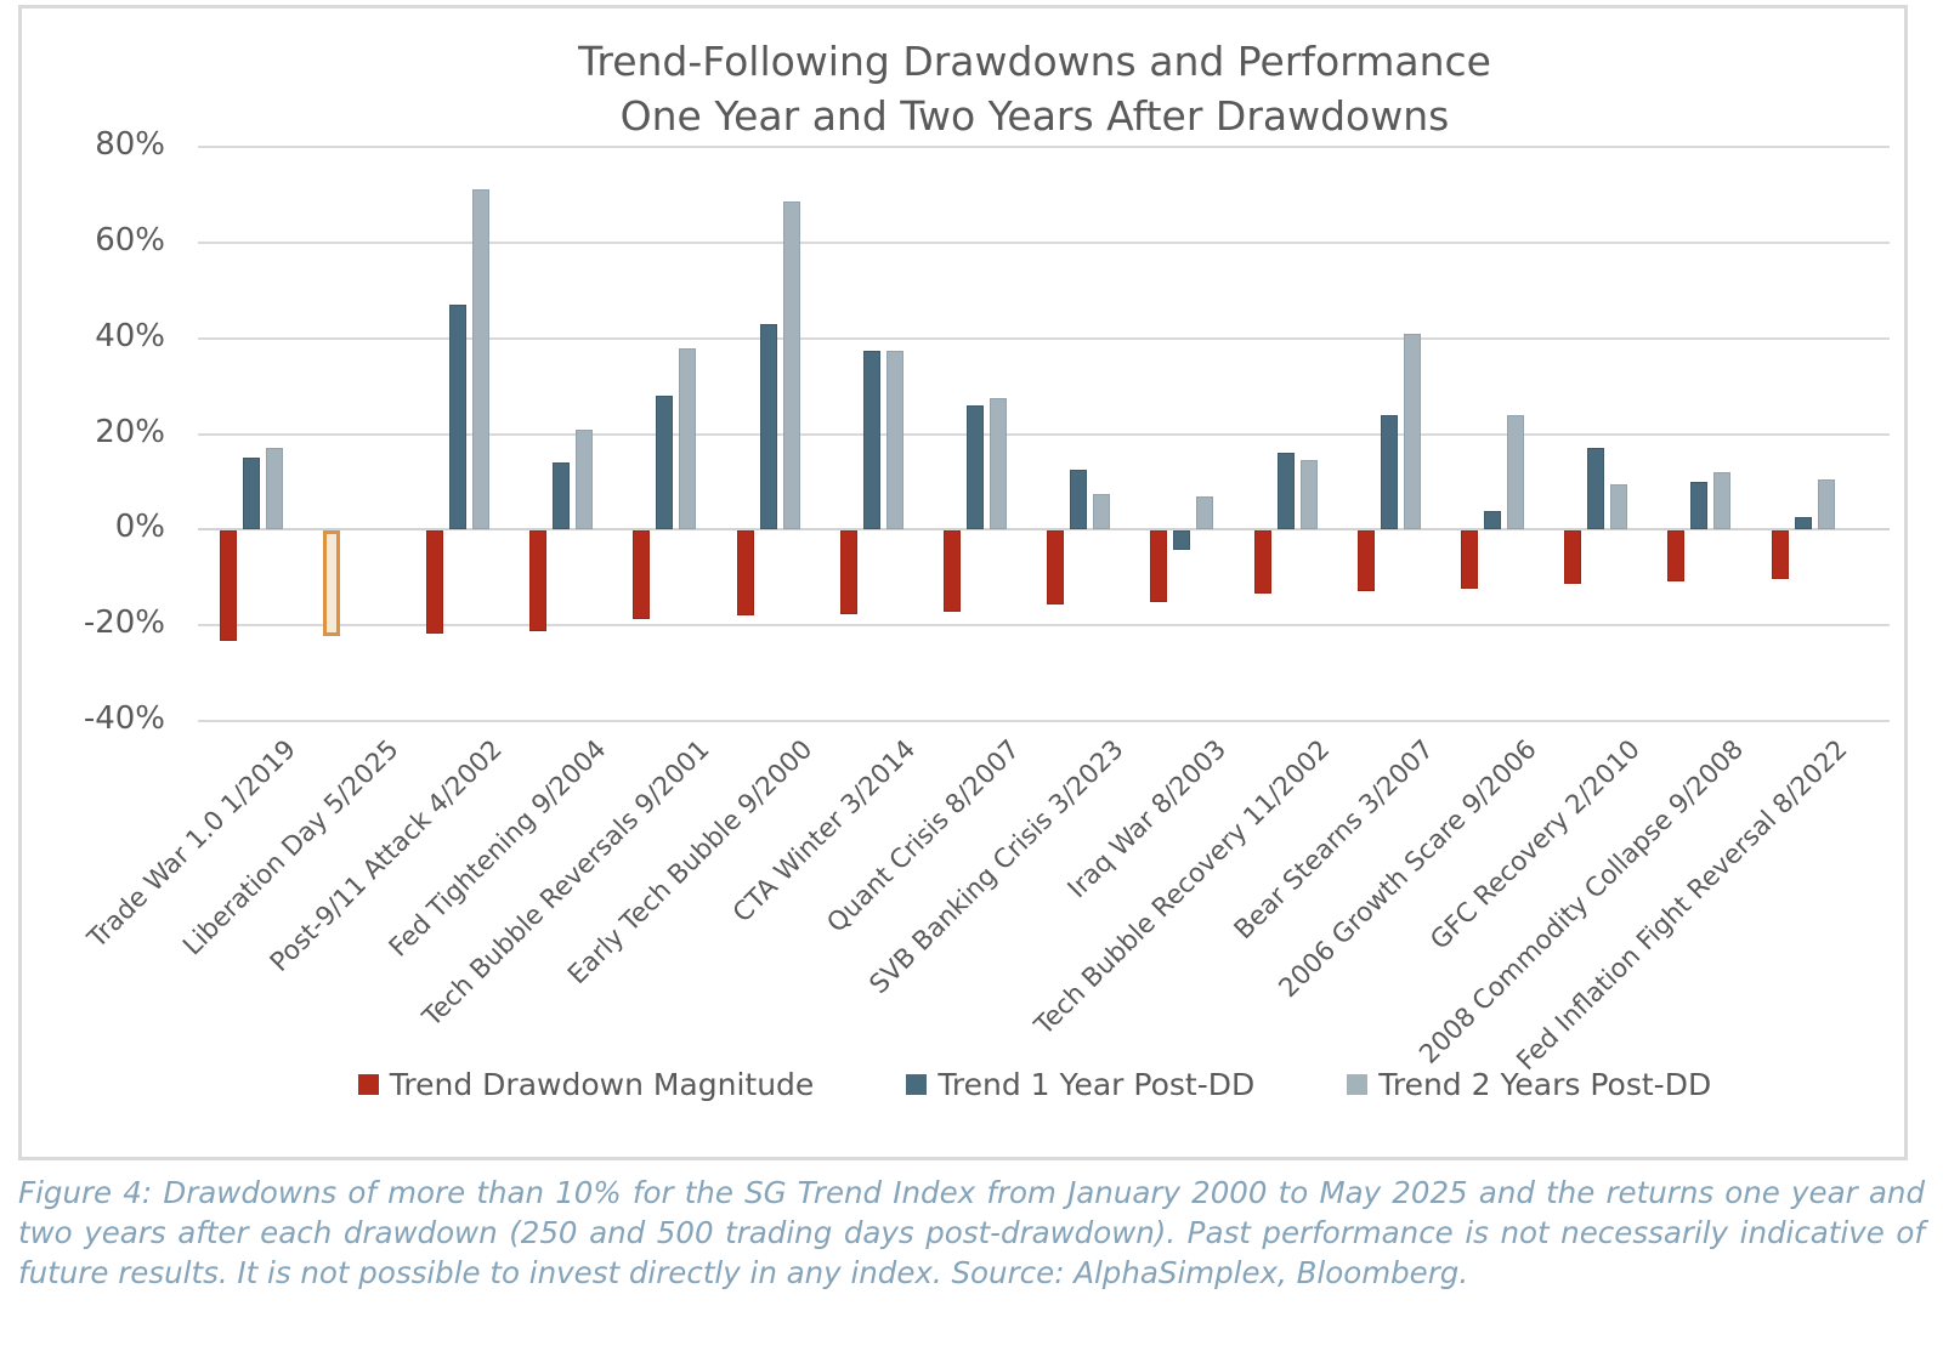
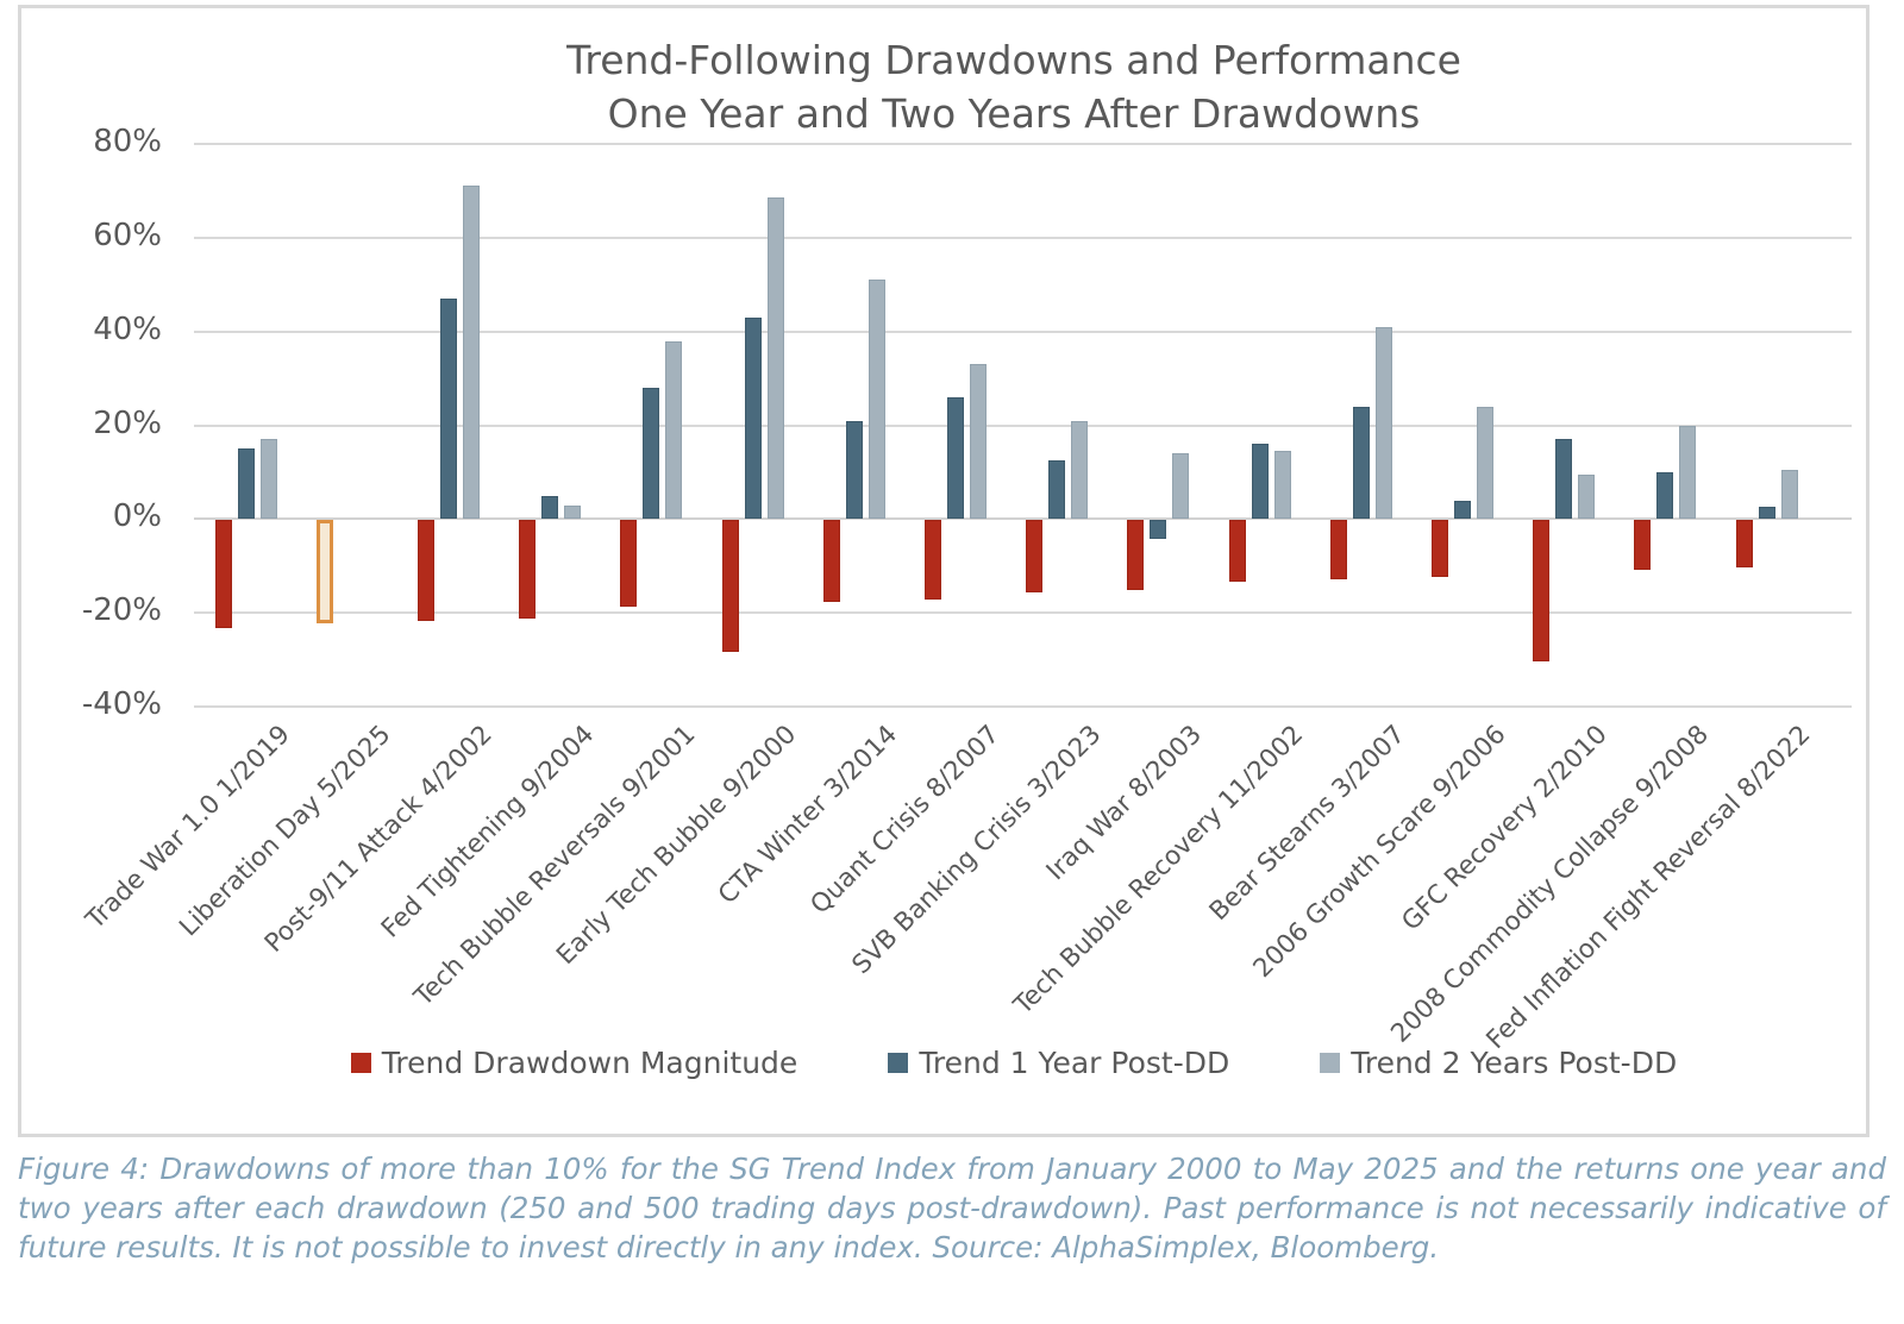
Trend 1 Year Post-DD/Fed Tightening 9/2004: 14% -> 5%
Trend 2 Years Post-DD/Fed Tightening 9/2004: 21% -> 3%
Trend Drawdown Magnitude/Early Tech Bubble 9/2000: -18% -> -28%
Trend 1 Year Post-DD/CTA Winter 3/2014: 38% -> 21%
Trend 2 Years Post-DD/CTA Winter 3/2014: 38% -> 51%
Trend 2 Years Post-DD/Quant Crisis 8/2007: 28% -> 33%
Trend 2 Years Post-DD/SVB Banking Crisis 3/2023: 8% -> 21%
Trend 2 Years Post-DD/Iraq War 8/2003: 7% -> 14%
Trend Drawdown Magnitude/GFC Recovery 2/2010: -11% -> -30%
Trend 2 Years Post-DD/2008 Commodity Collapse 9/2008: 12% -> 20%
